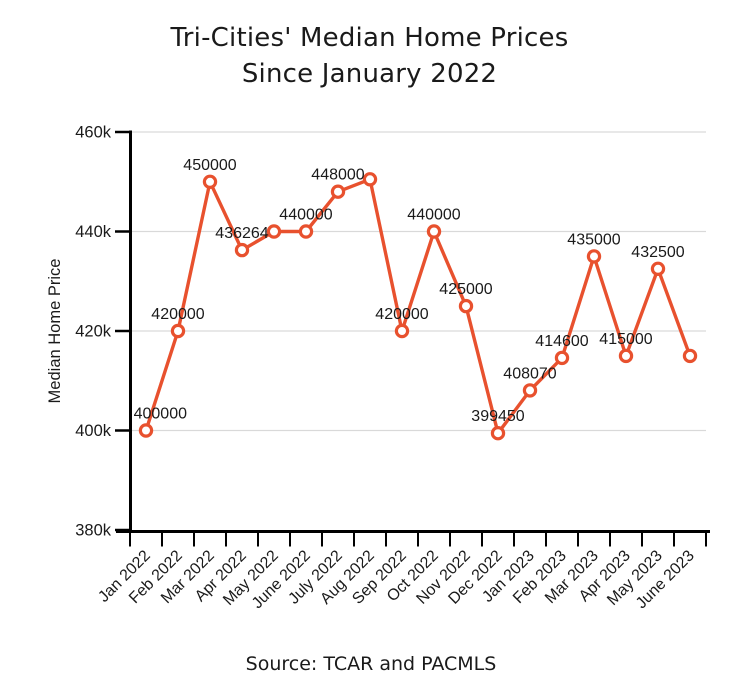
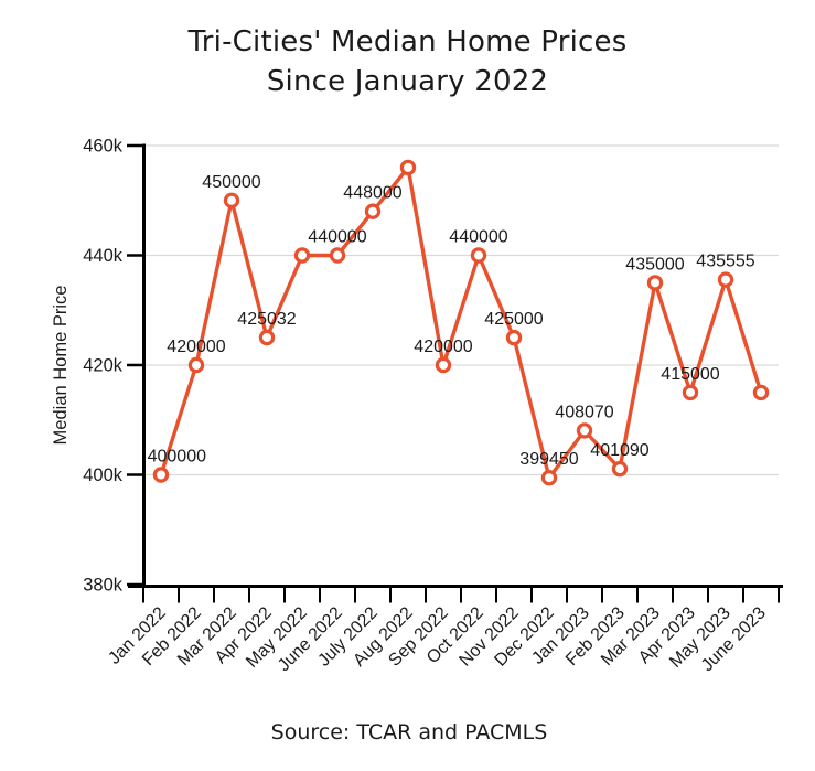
Apr 2022: 436264 -> 425032
Aug 2022: 450k -> 456k
Feb 2023: 414600 -> 401090
May 2023: 432500 -> 435555
